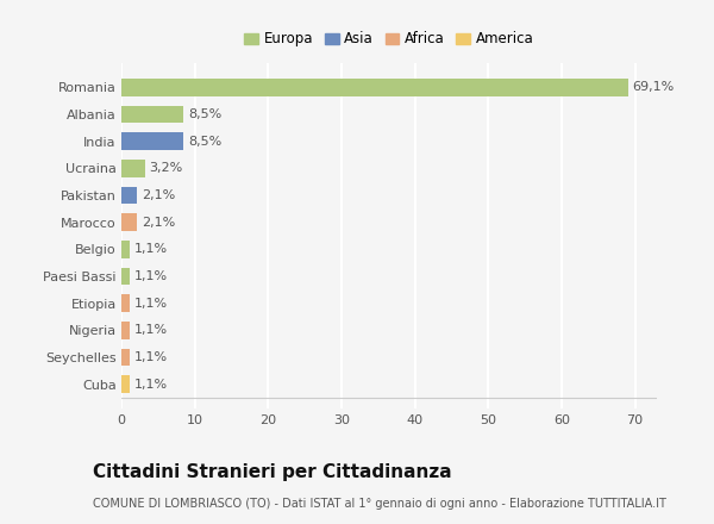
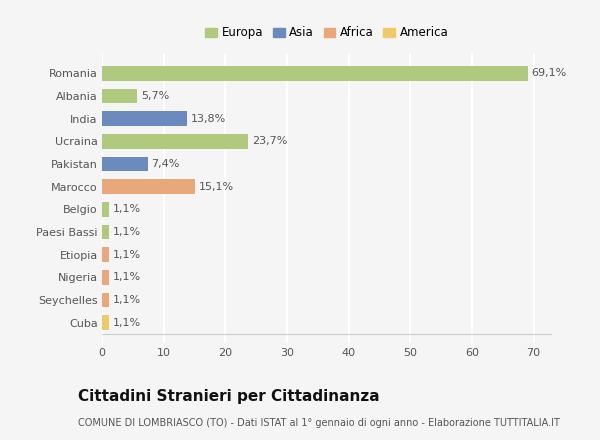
Albania: 8,5% -> 5,7%
India: 8,5% -> 13,8%
Ucraina: 3,2% -> 23,7%
Pakistan: 2,1% -> 7,4%
Marocco: 2,1% -> 15,1%
